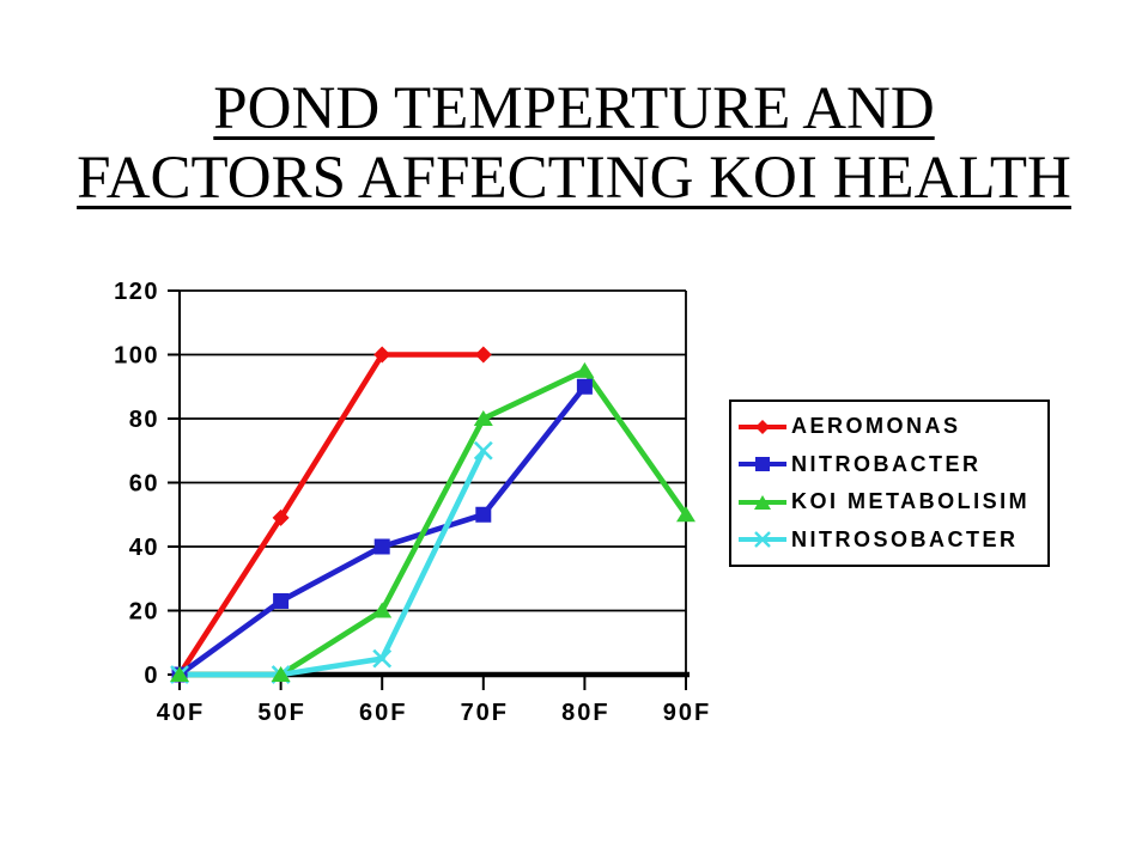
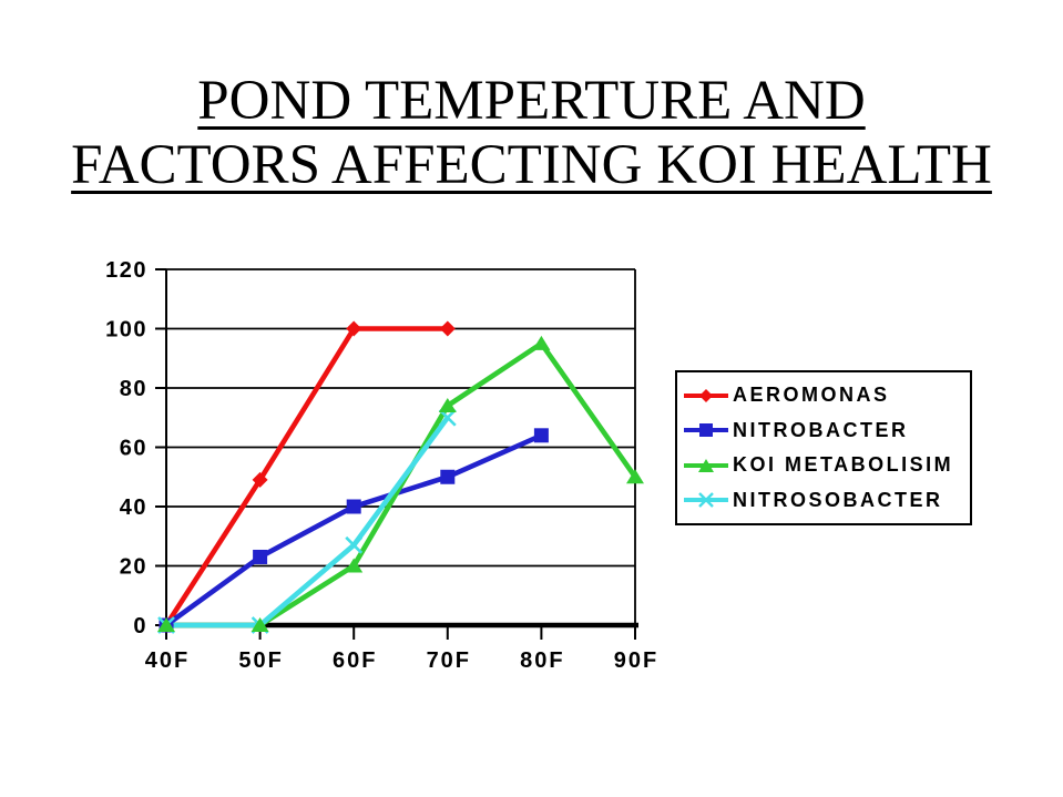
NITROSOBACTER/60F: 5 -> 27
KOI METABOLISIM/70F: 80 -> 74
NITROBACTER/80F: 90 -> 64
